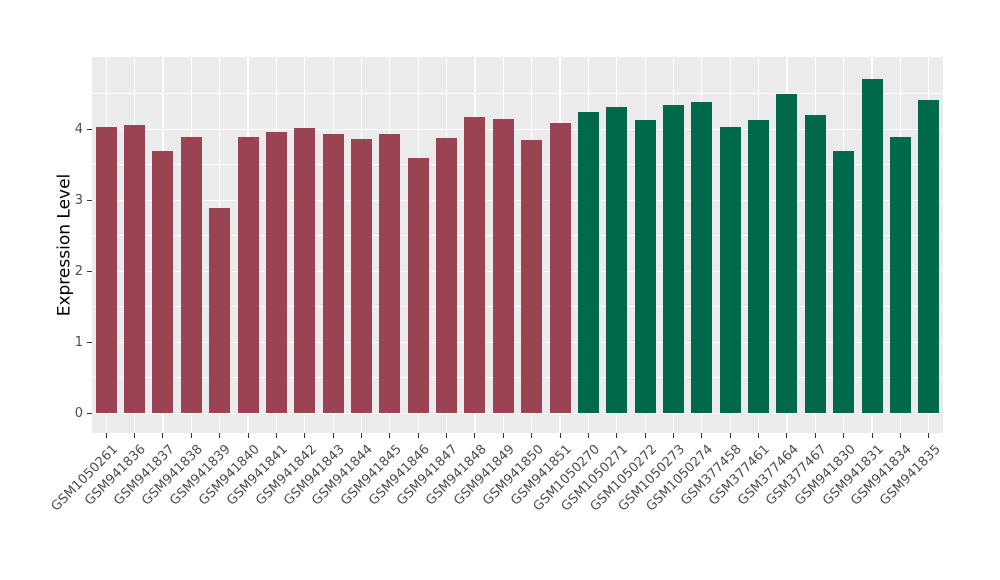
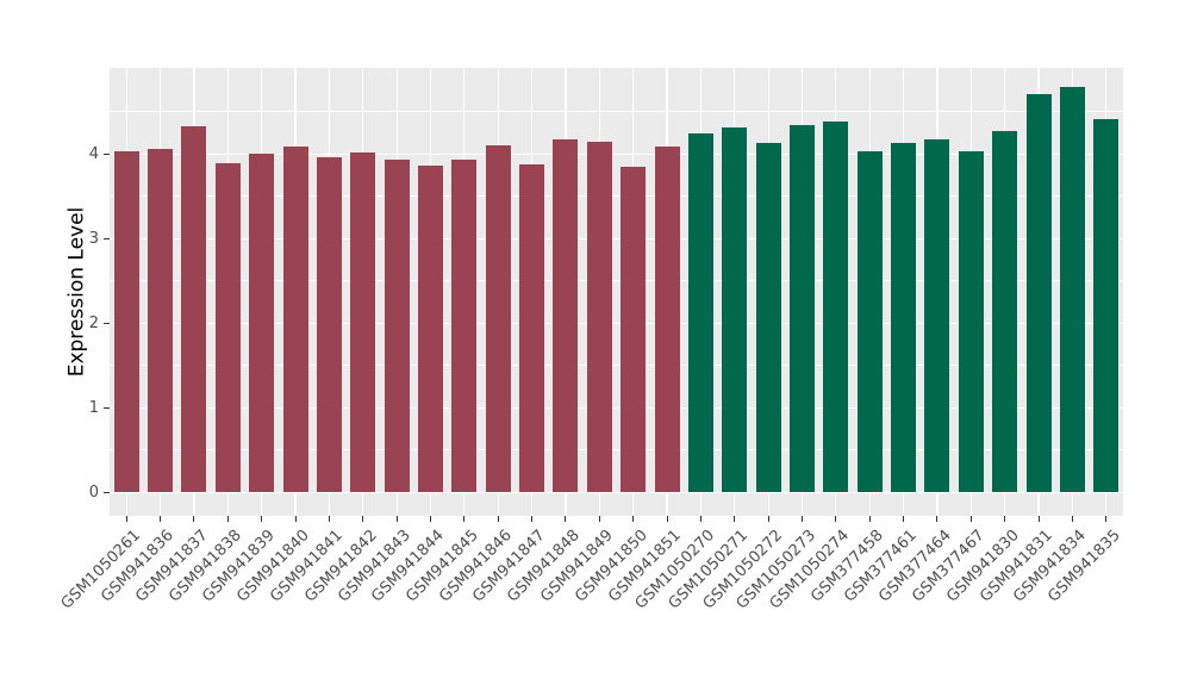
GSM941837: 3.7 -> 4.3
GSM941839: 2.9 -> 4.0
GSM941840: 3.9 -> 4.1
GSM941846: 3.6 -> 4.1
GSM377464: 4.5 -> 4.2
GSM377467: 4.2 -> 4.0
GSM941830: 3.7 -> 4.3
GSM941834: 3.9 -> 4.8
